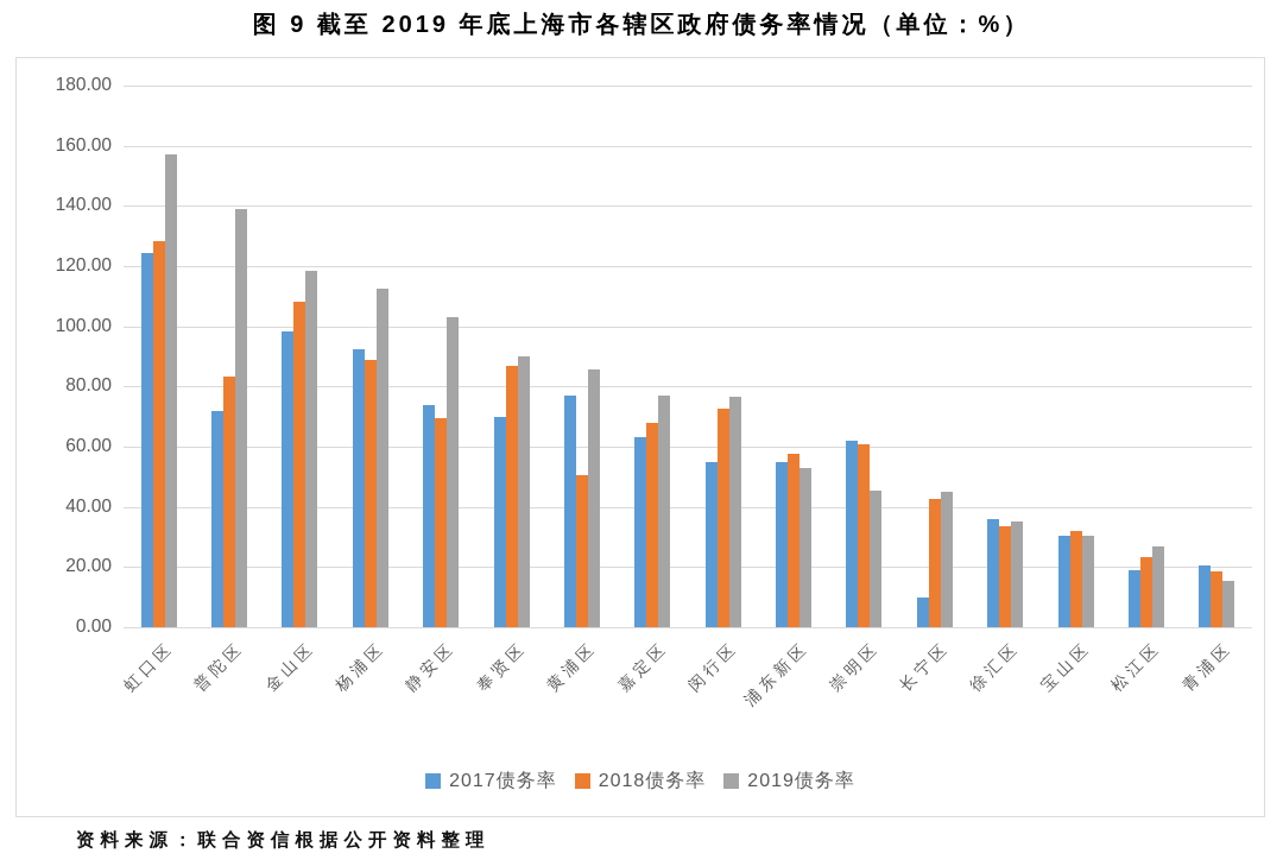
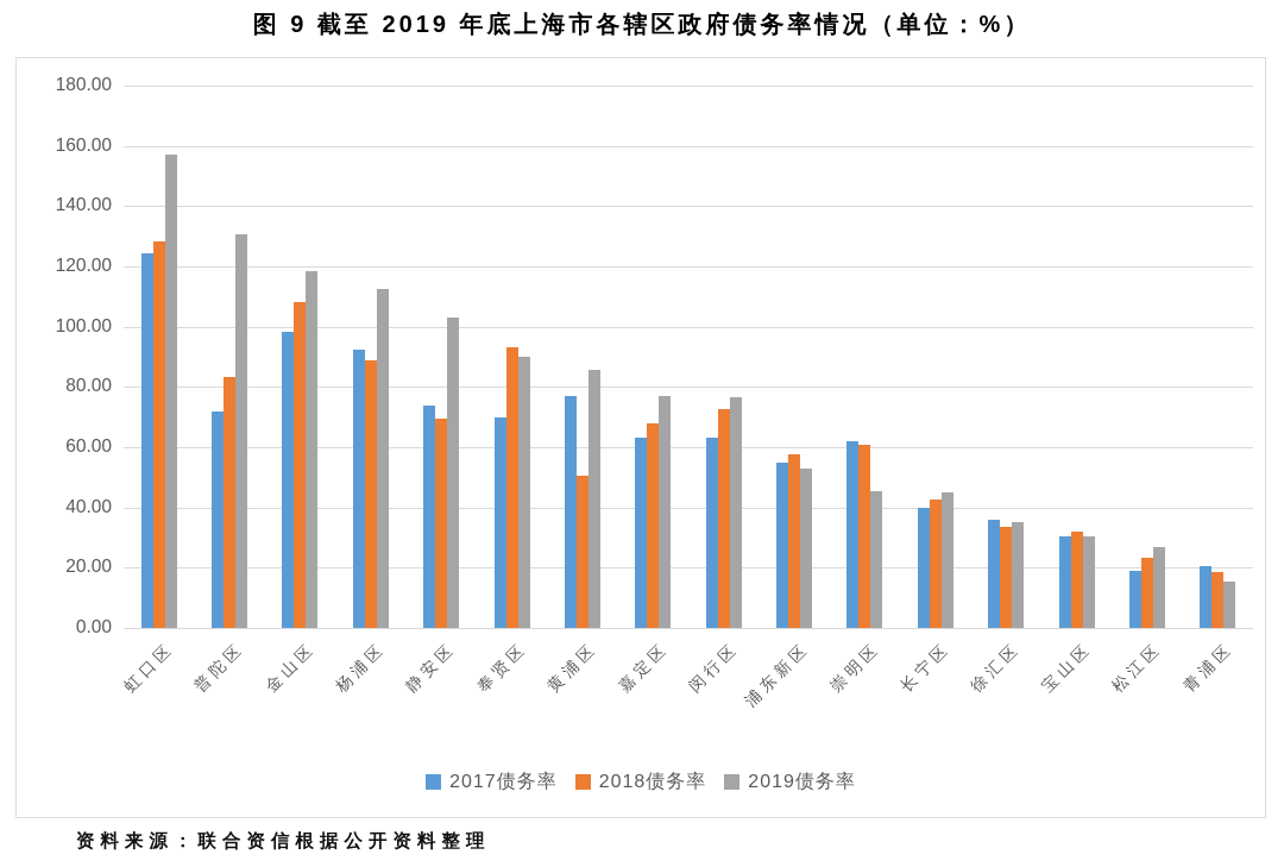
2019债务率/普陀区: 139 -> 130
2018债务率/奉贤区: 87 -> 93
2017债务率/闵行区: 55 -> 63
2017债务率/长宁区: 10 -> 40
